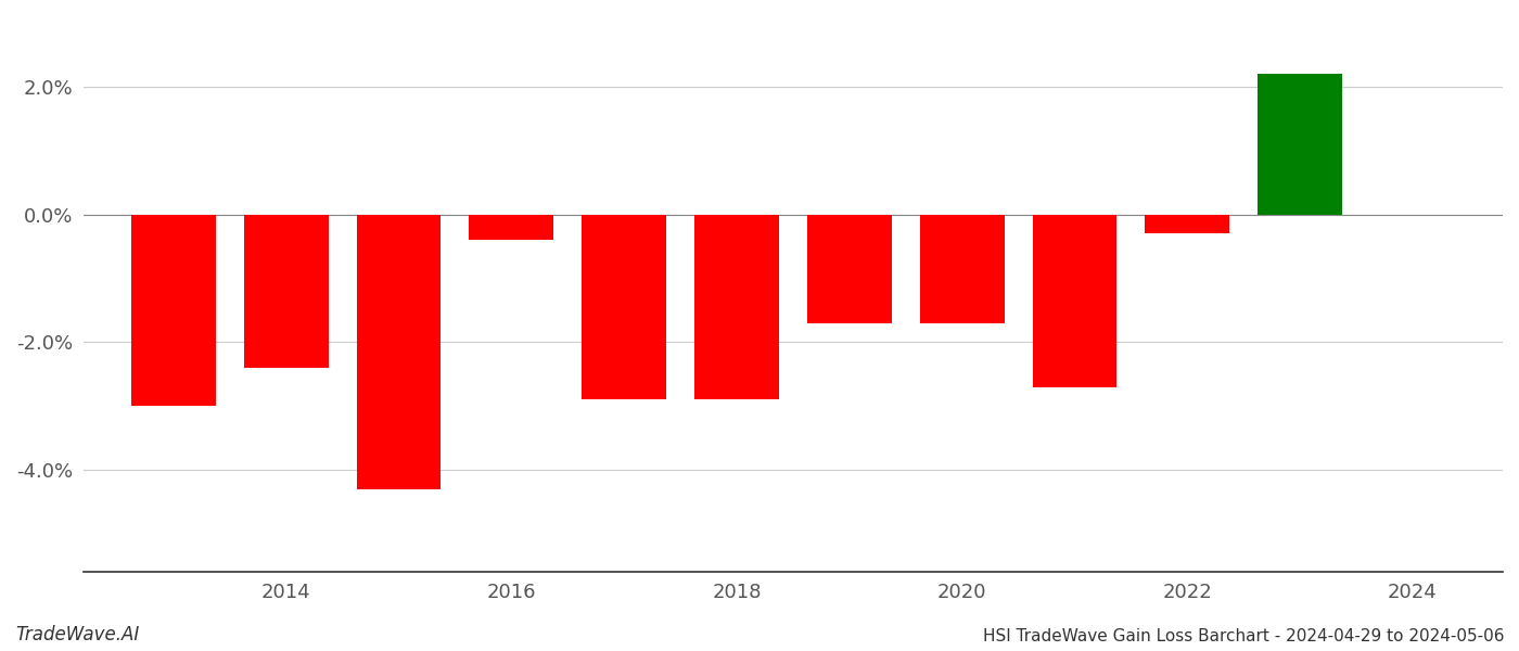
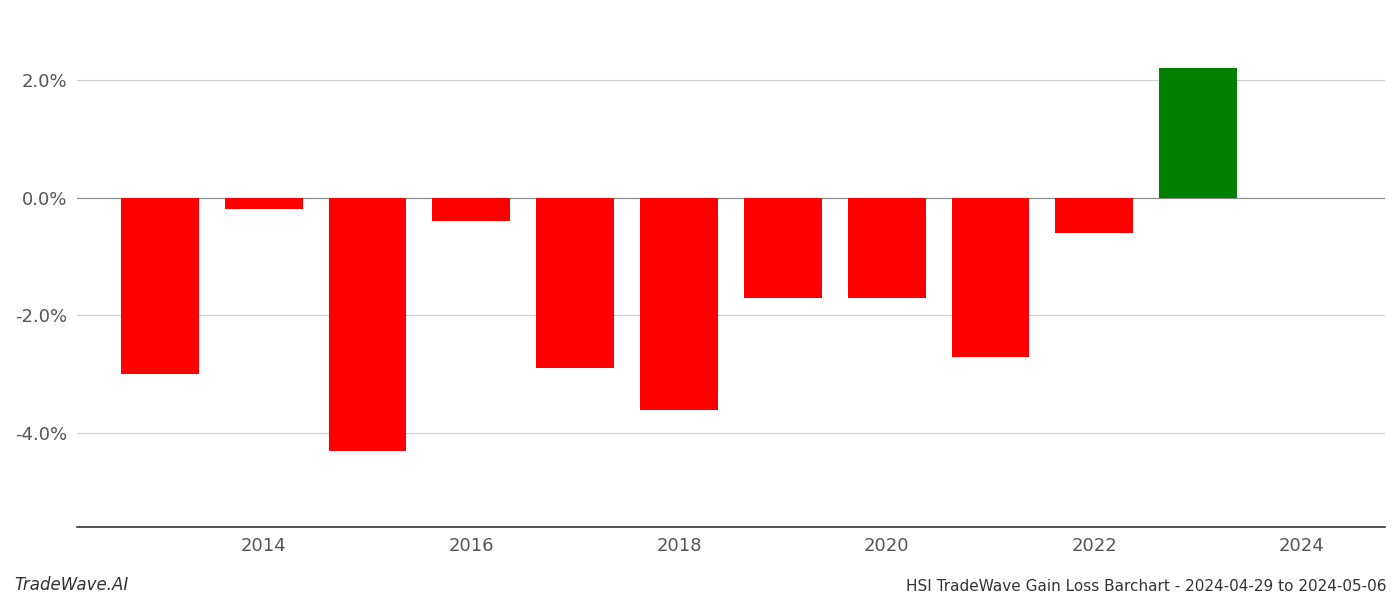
2014: -2.4% -> -0.2%
2018: -2.9% -> -3.6%
2022: -0.3% -> -0.6%
